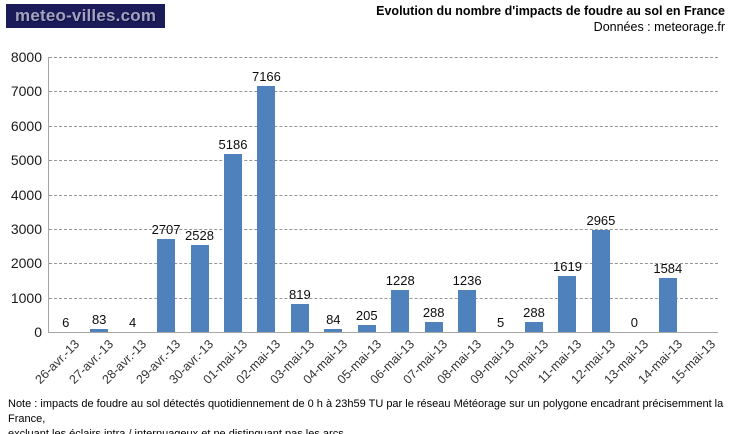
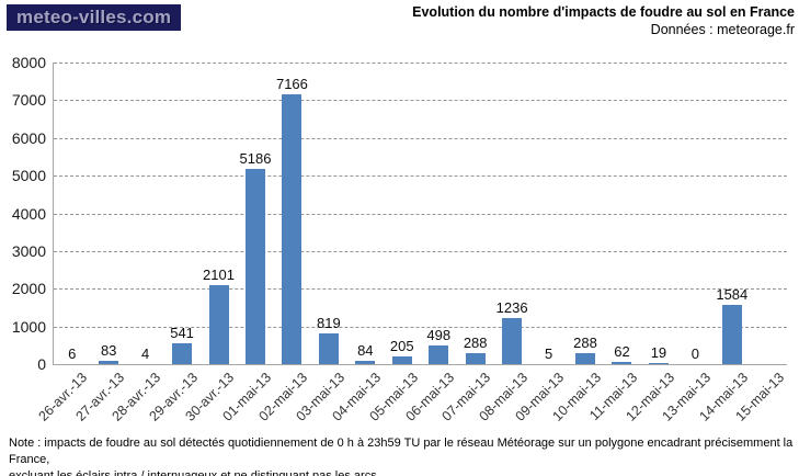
29-avr.-13: 2707 -> 541
30-avr.-13: 2528 -> 2101
06-mai-13: 1228 -> 498
11-mai-13: 1619 -> 62
12-mai-13: 2965 -> 19
